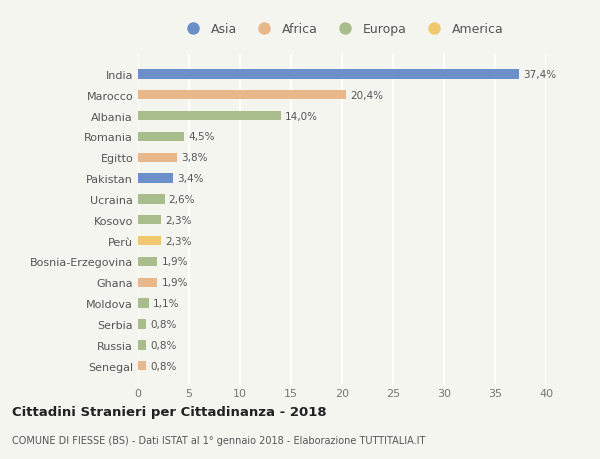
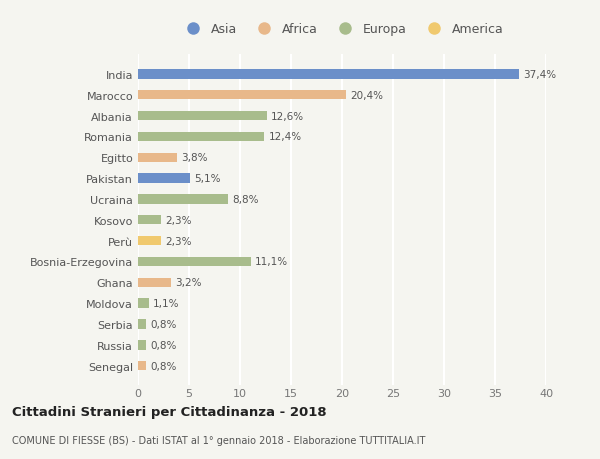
Albania: 14,0% -> 12,6%
Romania: 4,5% -> 12,4%
Pakistan: 3,4% -> 5,1%
Ucraina: 2,6% -> 8,8%
Bosnia-Erzegovina: 1,9% -> 11,1%
Ghana: 1,9% -> 3,2%
